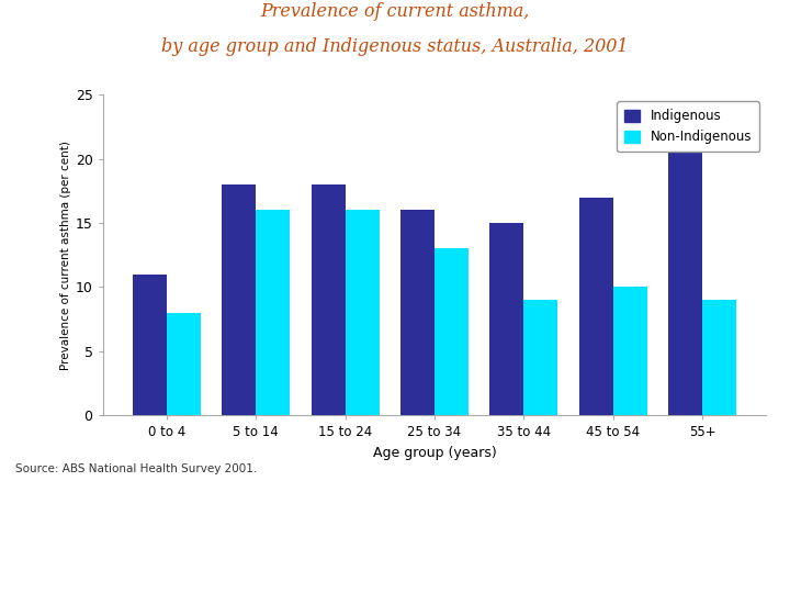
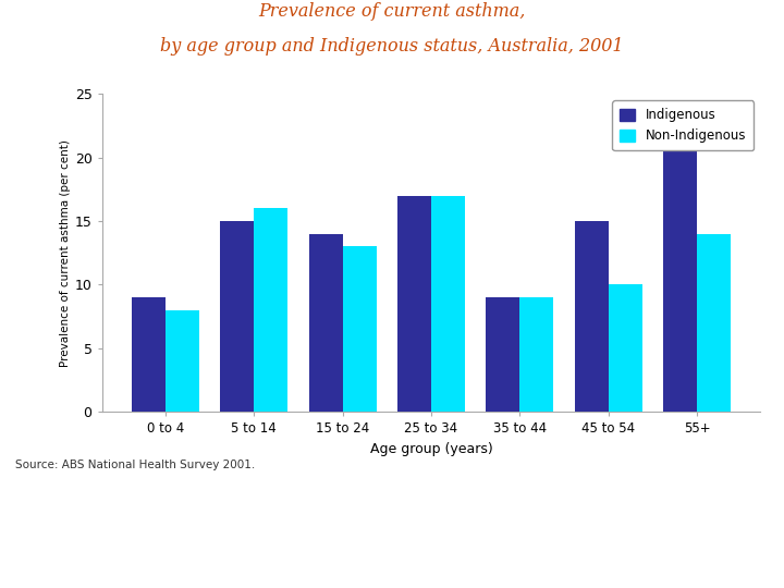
Indigenous/0 to 4: 11 -> 9
Indigenous/5 to 14: 18 -> 15
Indigenous/15 to 24: 18 -> 14
Non-Indigenous/15 to 24: 16 -> 13
Indigenous/25 to 34: 16 -> 17
Non-Indigenous/25 to 34: 13 -> 17
Indigenous/35 to 44: 15 -> 9
Indigenous/45 to 54: 17 -> 15
Non-Indigenous/55+: 9 -> 14
